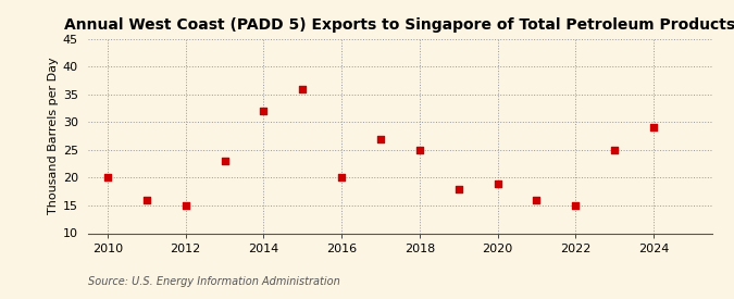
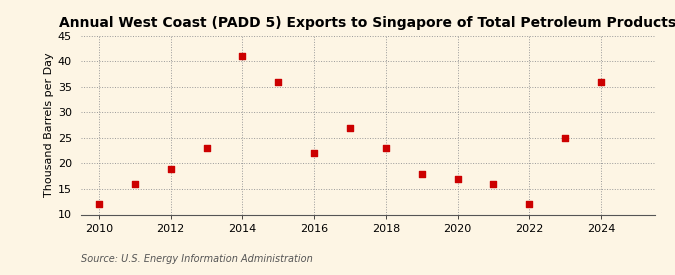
2010: 20 -> 12
2012: 15 -> 19
2014: 32 -> 41
2016: 20 -> 22
2018: 25 -> 23
2020: 19 -> 17
2022: 15 -> 12
2024: 29 -> 36
